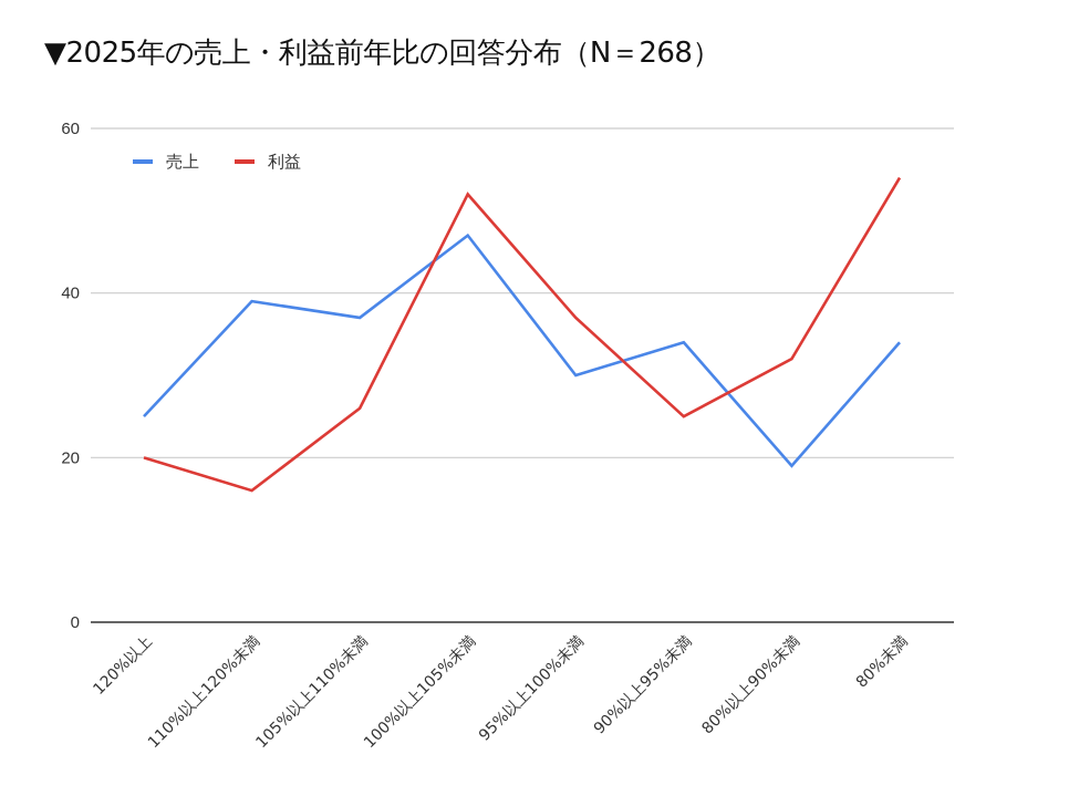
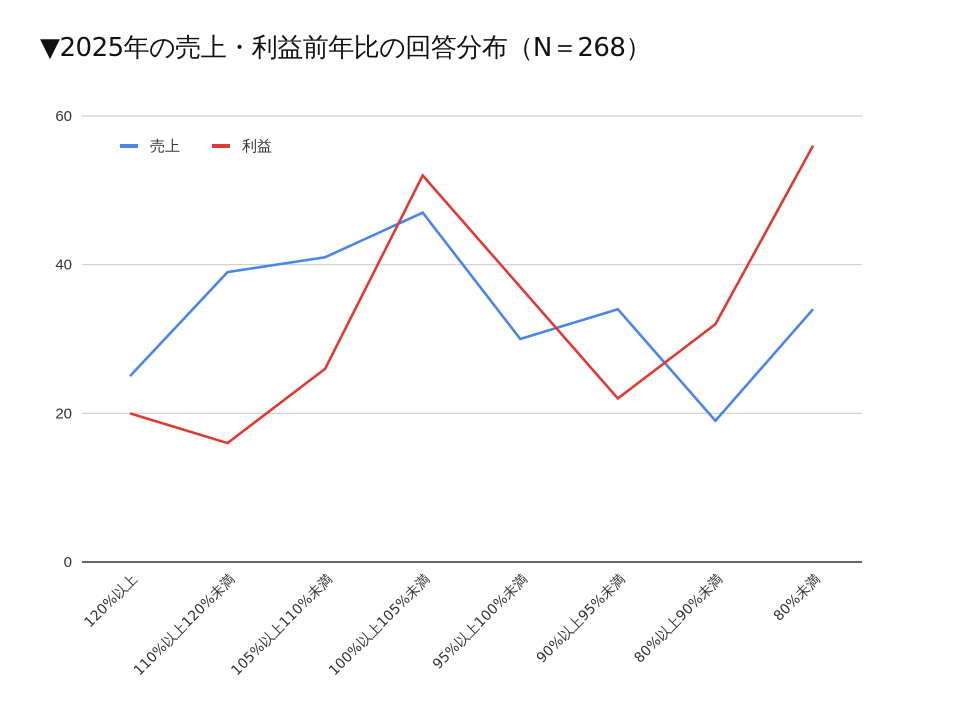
売上/105%以上110%未満: 37 -> 41
利益/90%以上95%未満: 25 -> 22
利益/80%未満: 54 -> 56
